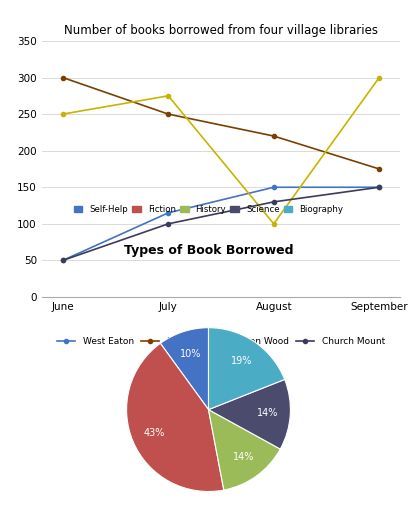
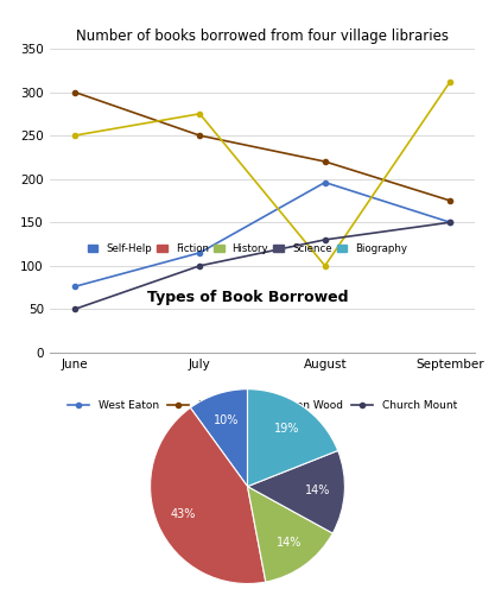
West Eaton/June: 50 -> 76
West Eaton/August: 150 -> 196
Sutton Wood/September: 300 -> 312
